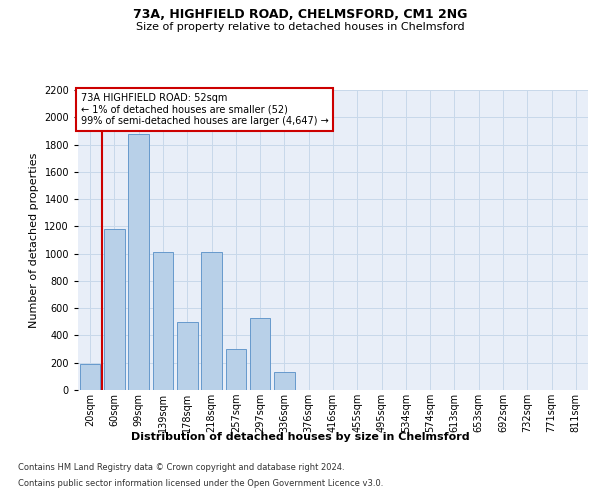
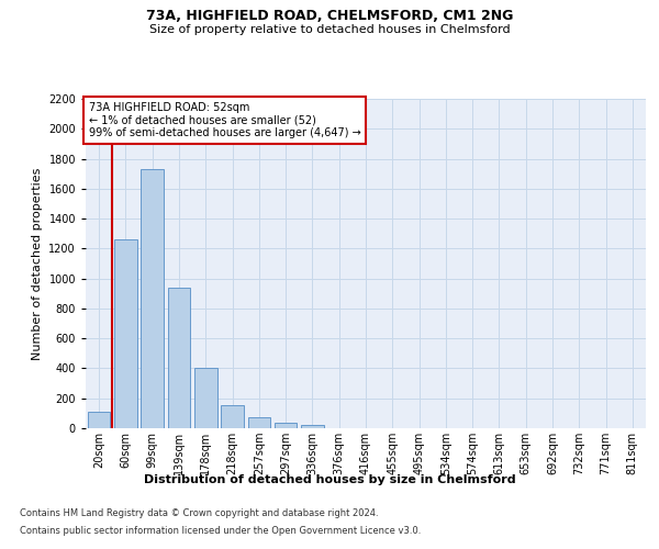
20sqm: 190 -> 110
60sqm: 1180 -> 1260
99sqm: 1880 -> 1730
139sqm: 1010 -> 940
178sqm: 500 -> 400
218sqm: 1010 -> 160
257sqm: 300 -> 70
297sqm: 530 -> 40
336sqm: 130 -> 20
